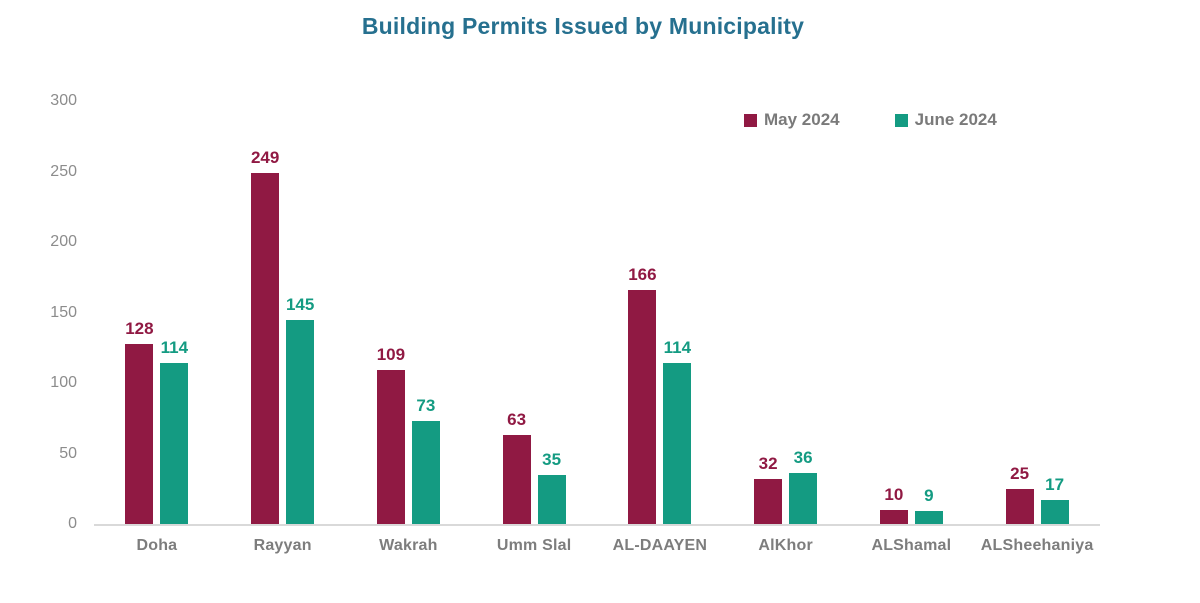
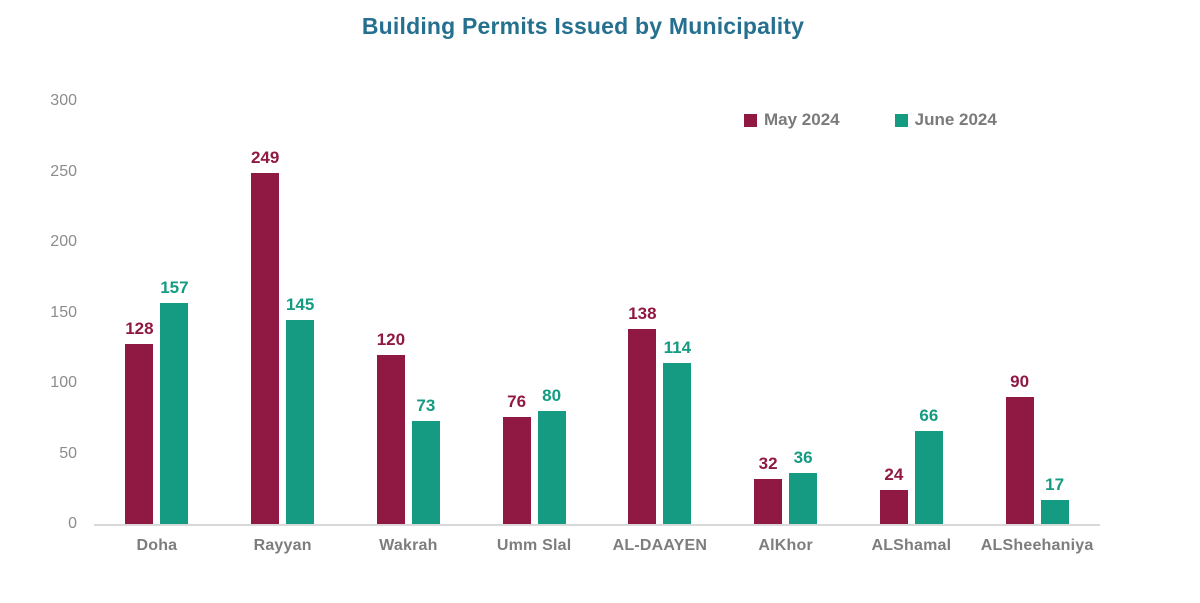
June 2024/Doha: 114 -> 157
May 2024/Wakrah: 109 -> 120
May 2024/Umm Slal: 63 -> 76
June 2024/Umm Slal: 35 -> 80
May 2024/AL-DAAYEN: 166 -> 138
May 2024/ALShamal: 10 -> 24
June 2024/ALShamal: 9 -> 66
May 2024/ALSheehaniya: 25 -> 90
